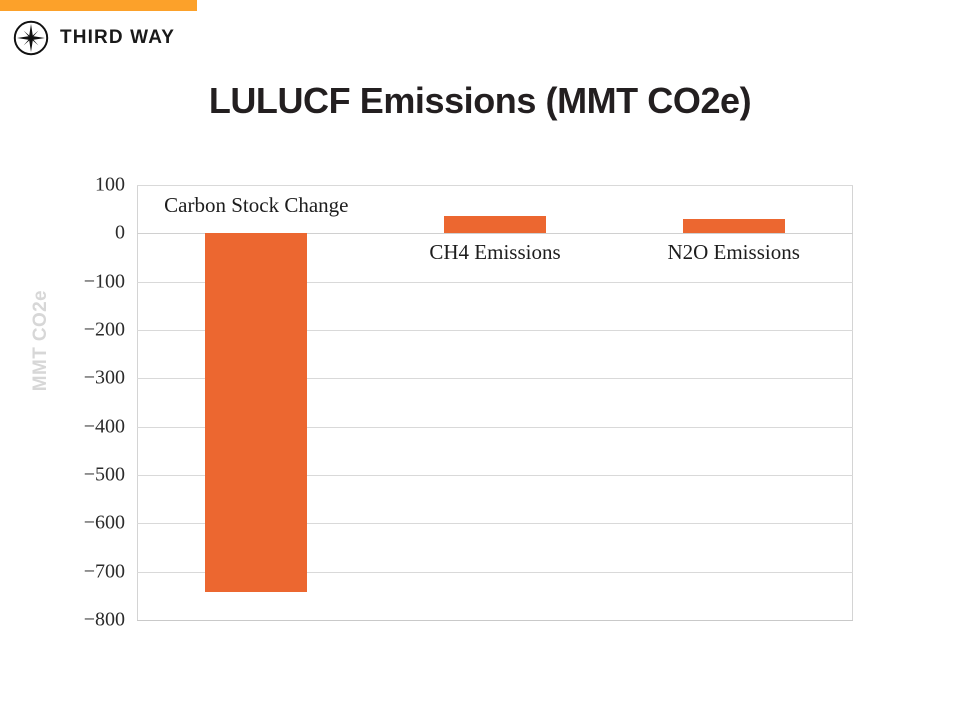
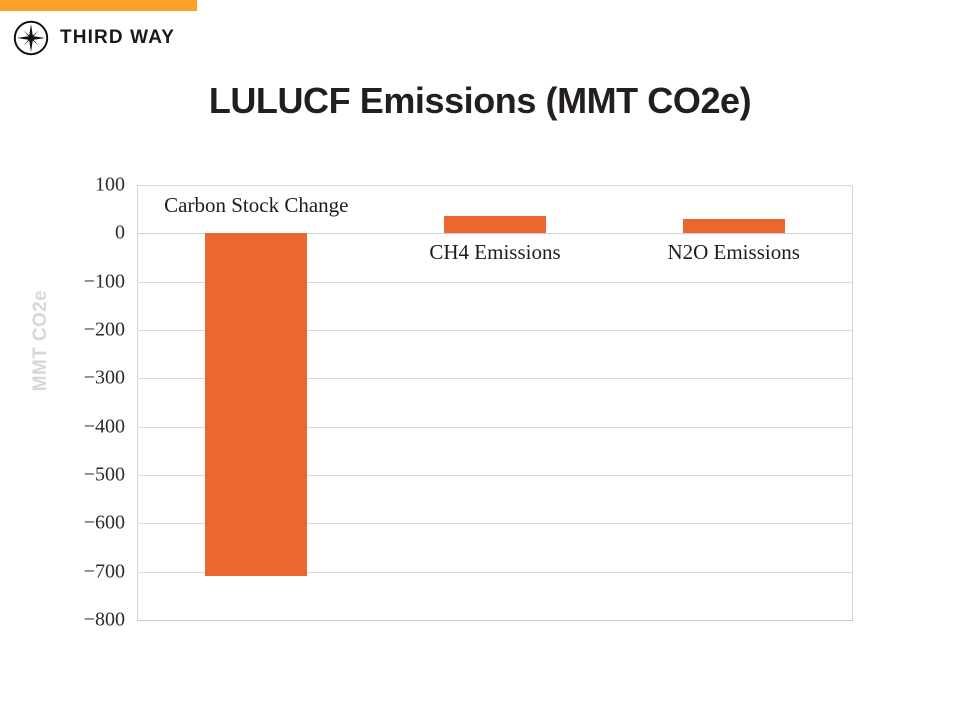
Carbon Stock Change: -740 -> -710
